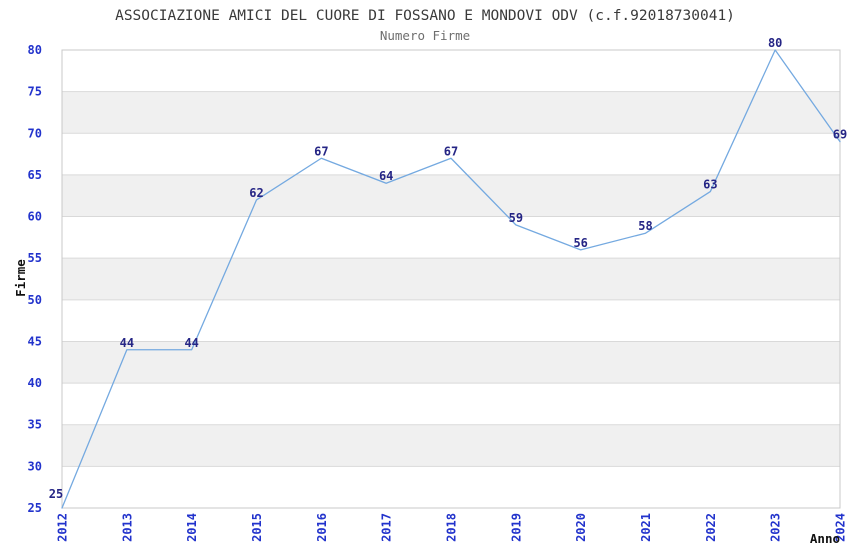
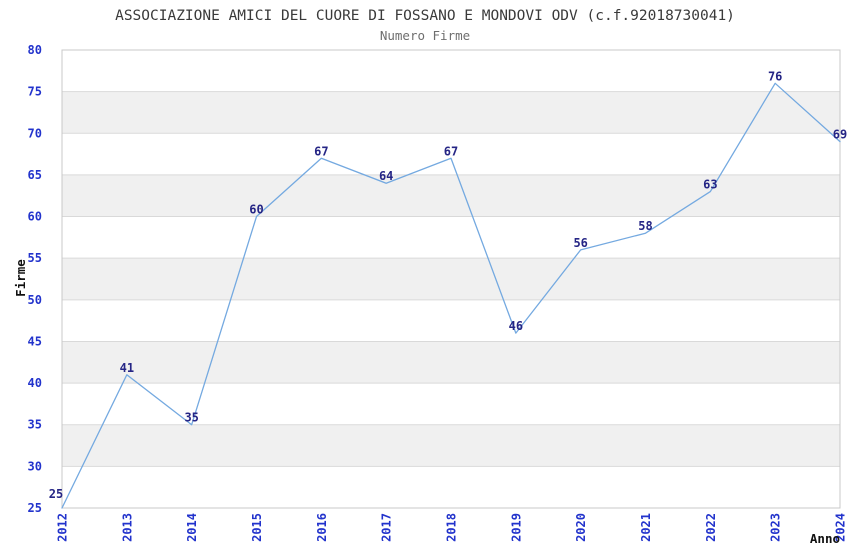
2013: 44 -> 41
2014: 44 -> 35
2015: 62 -> 60
2019: 59 -> 46
2023: 80 -> 76
